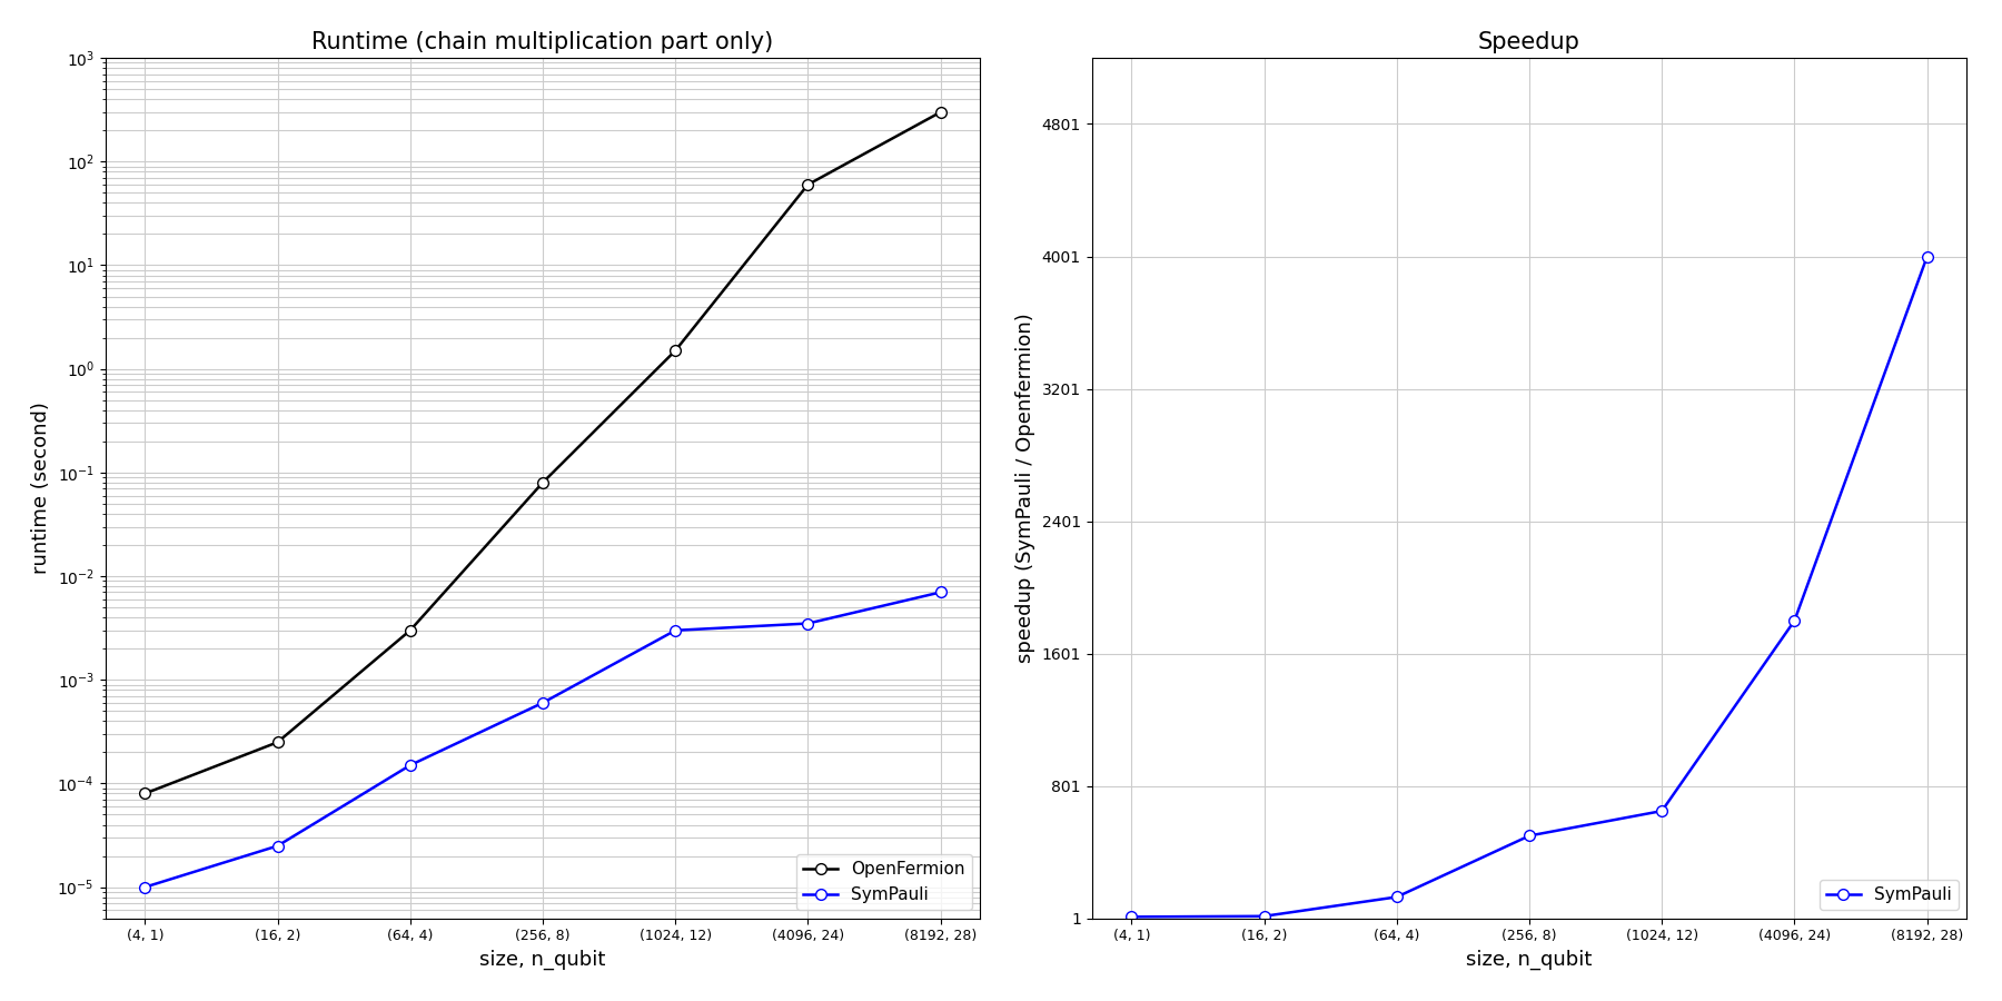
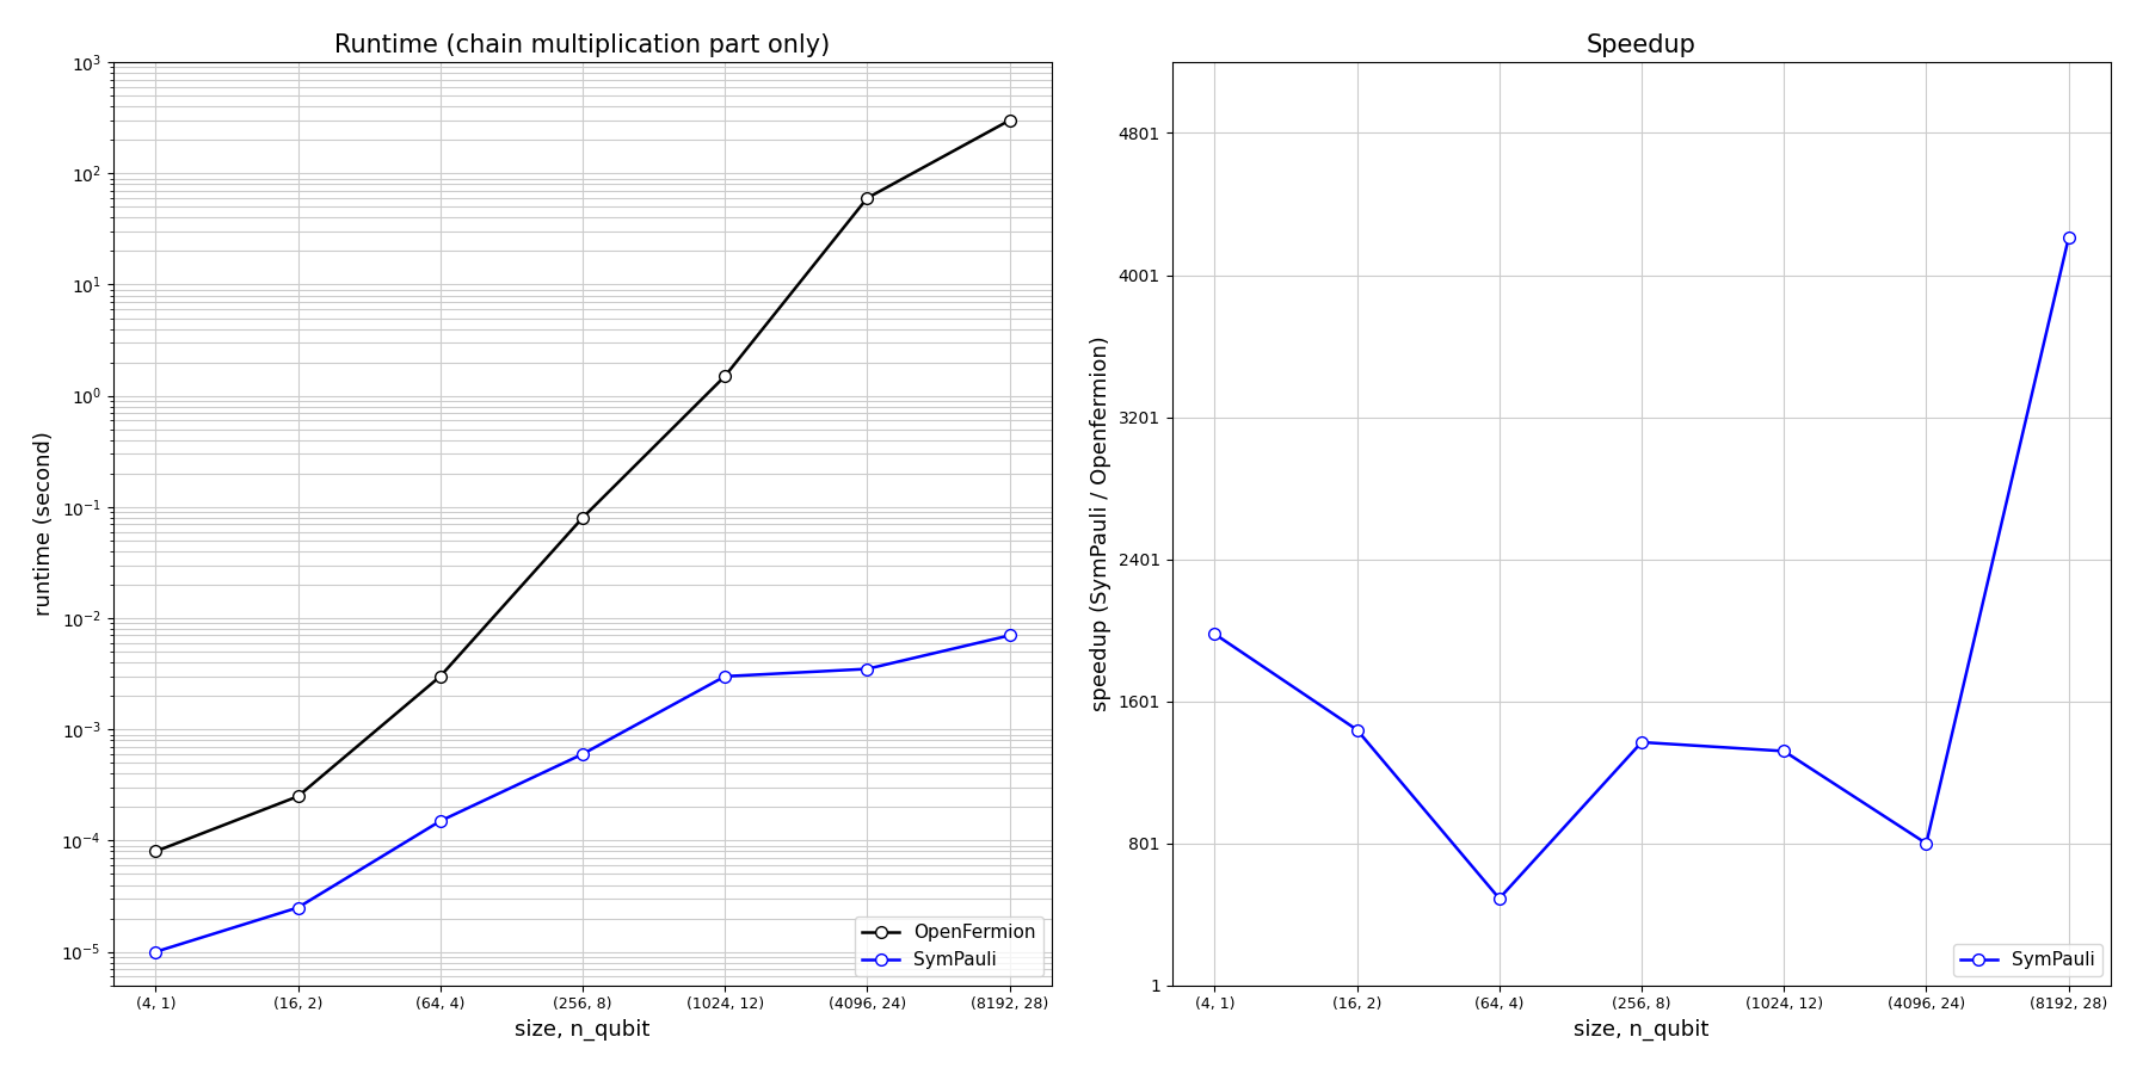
Speedup/(4, 1): 10 -> 1980
Speedup/(16, 2): 10 -> 1440
Speedup/(64, 4): 130 -> 490
Speedup/(256, 8): 500 -> 1370
Speedup/(1024, 12): 650 -> 1320
Speedup/(4096, 24): 1800 -> 800
Speedup/(8192, 28): 4000 -> 4210
